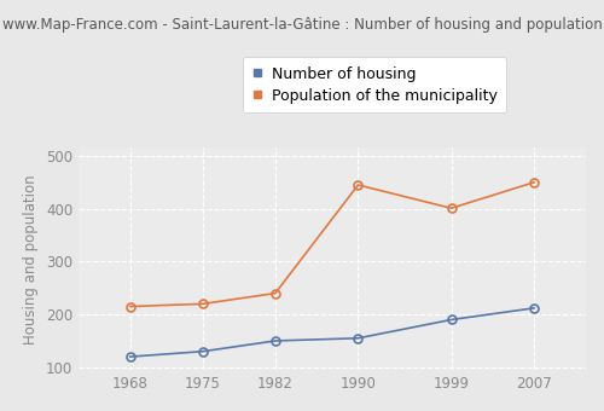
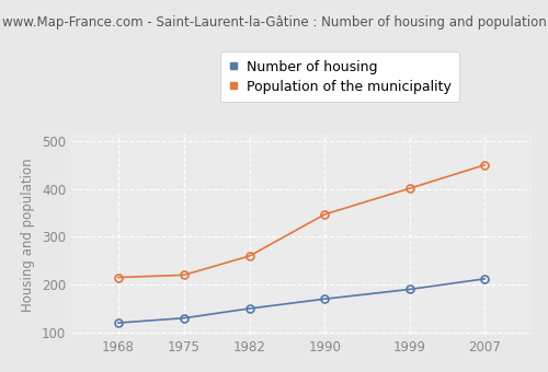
Population of the municipality/1982: 240 -> 260
Number of housing/1990: 155 -> 170
Population of the municipality/1990: 445 -> 347
